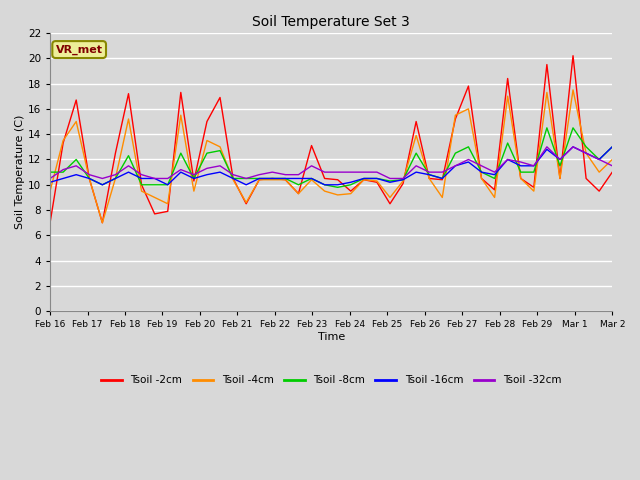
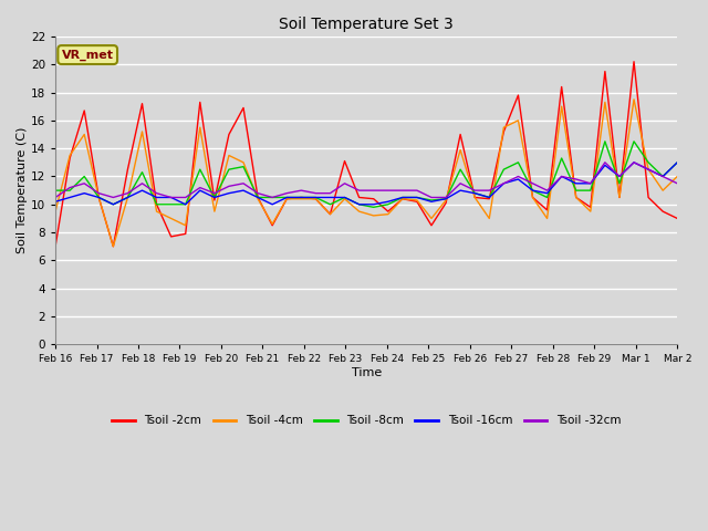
Tsoil -2cm/Mar 2: 11.0 -> 9.0
